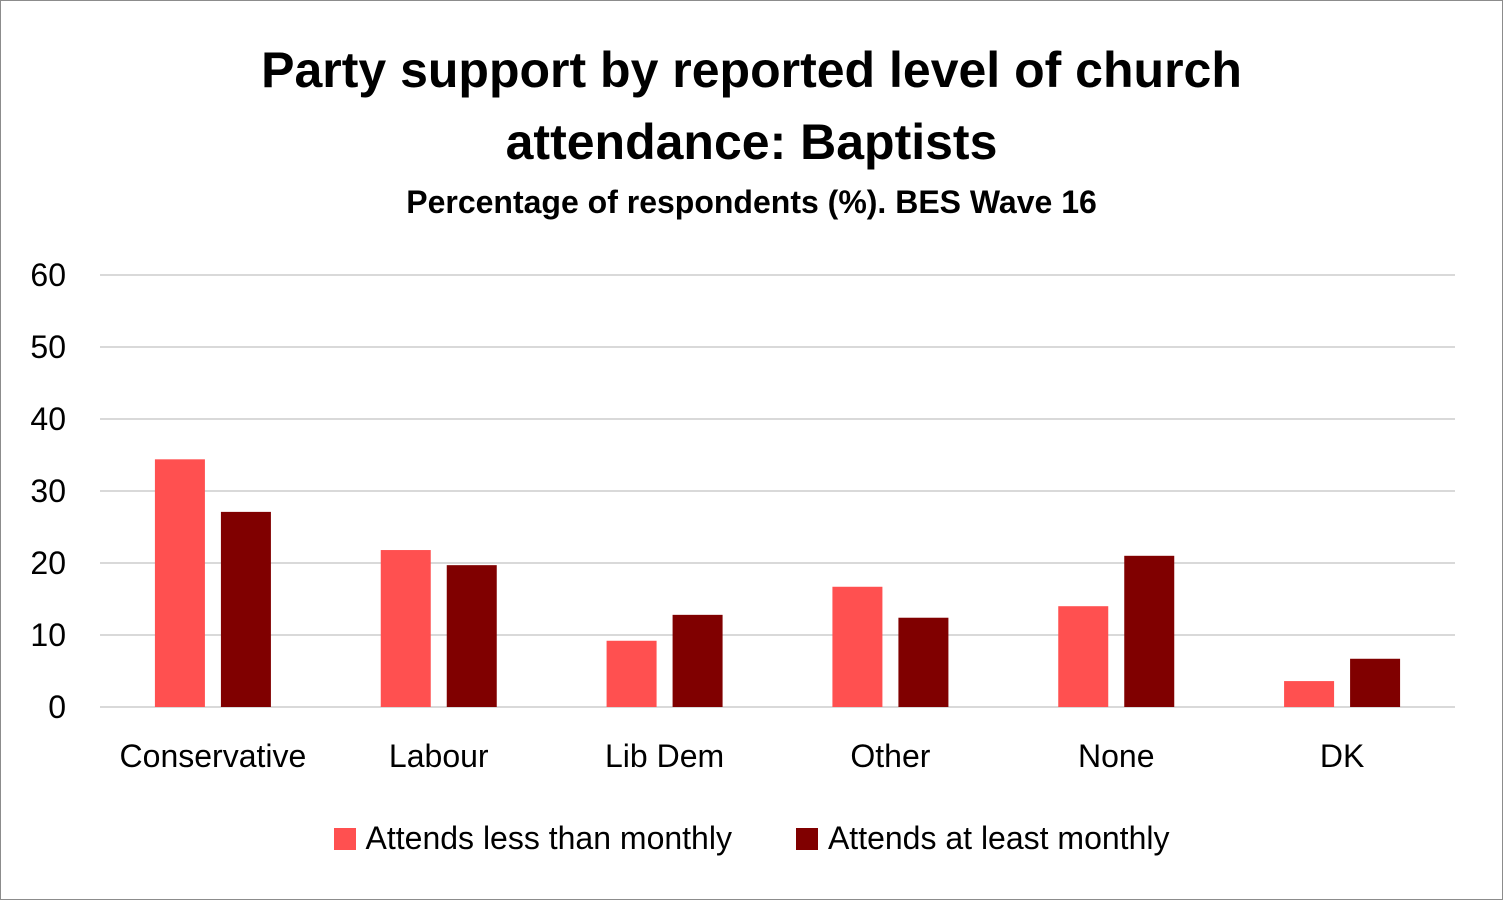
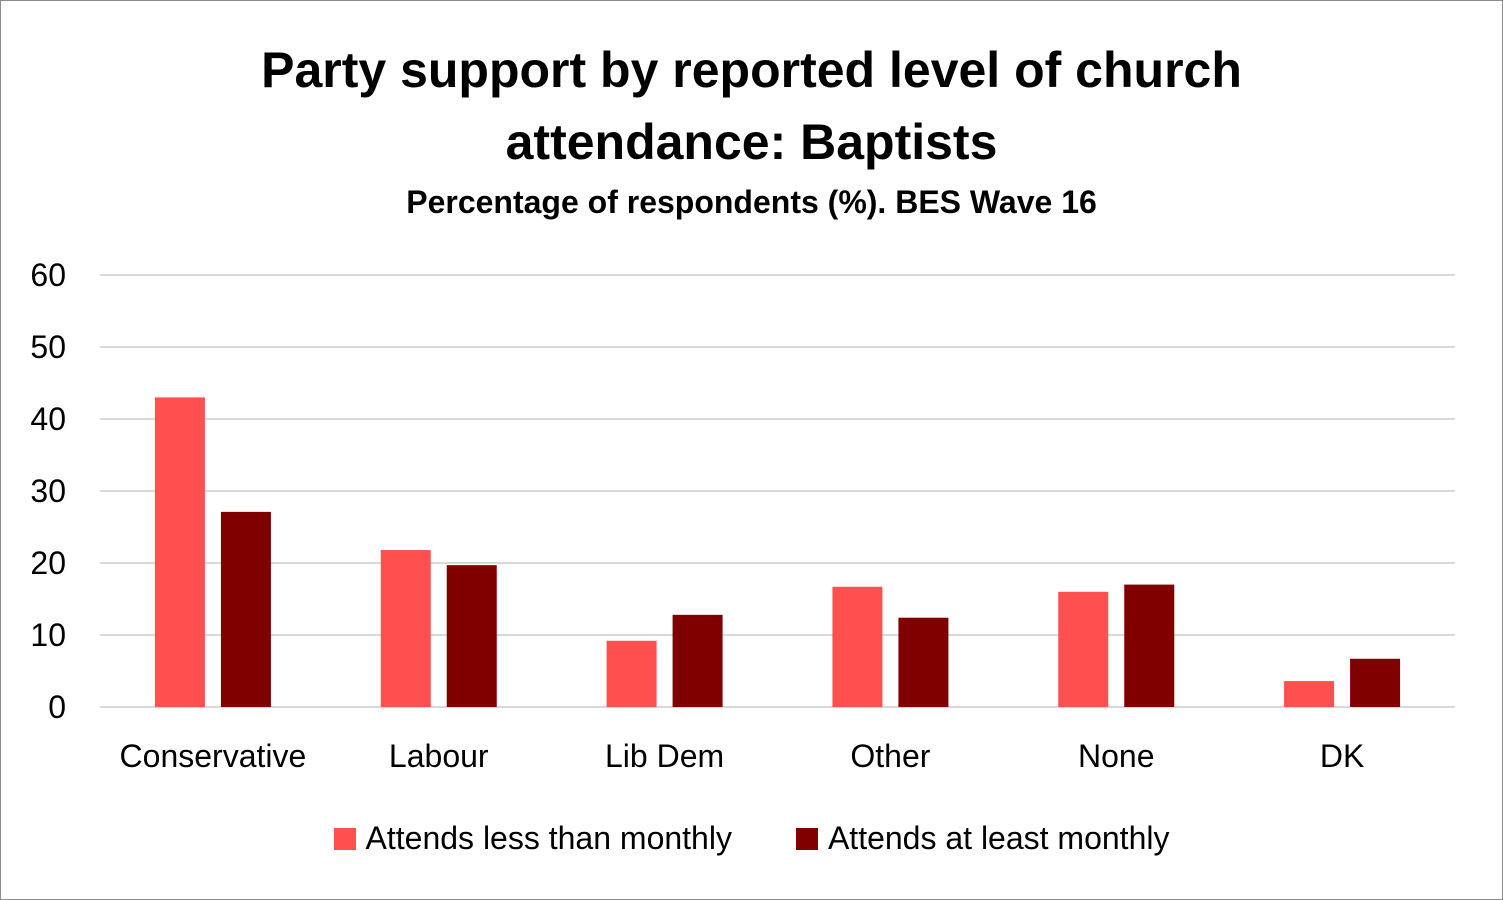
Attends less than monthly/Conservative: 34 -> 43
Attends less than monthly/None: 14 -> 16
Attends at least monthly/None: 21 -> 17
